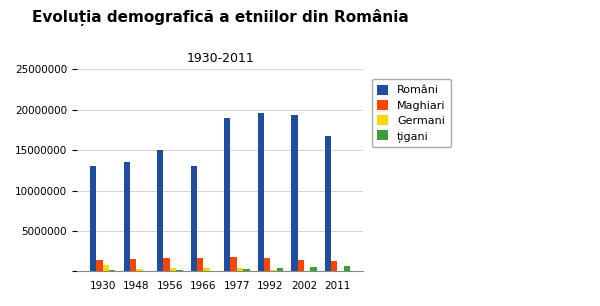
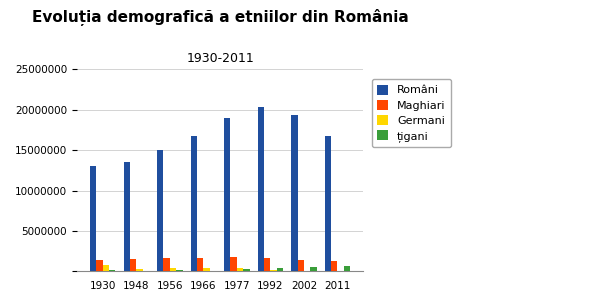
Români/1966: 13000000 -> 16700000
Români/1992: 19600000 -> 20400000
